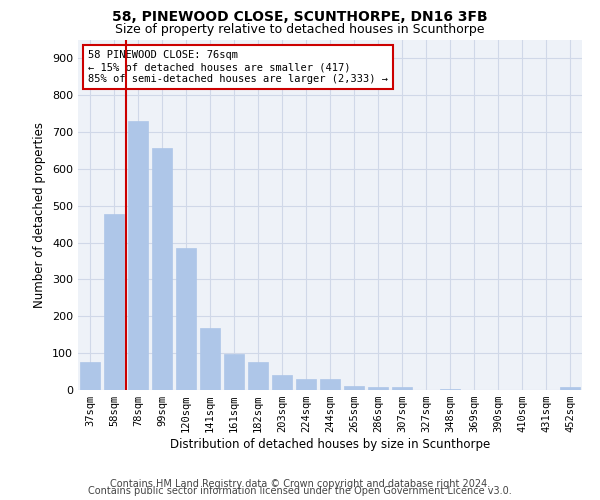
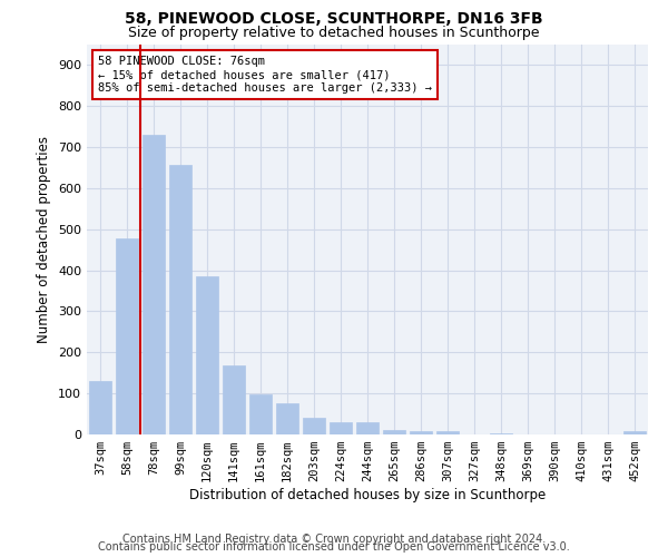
37sqm: 75 -> 130
